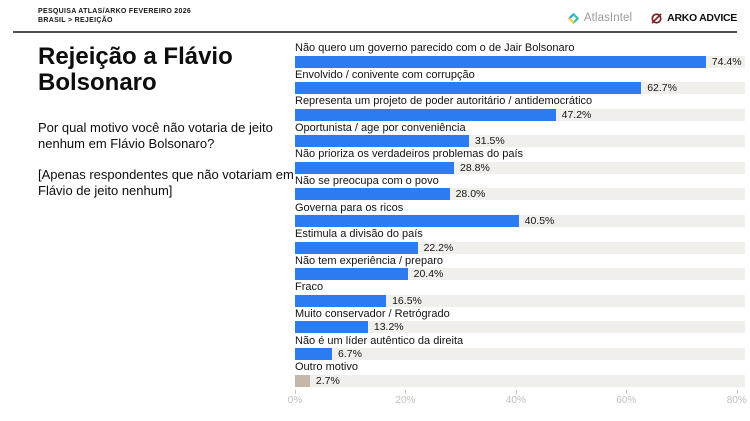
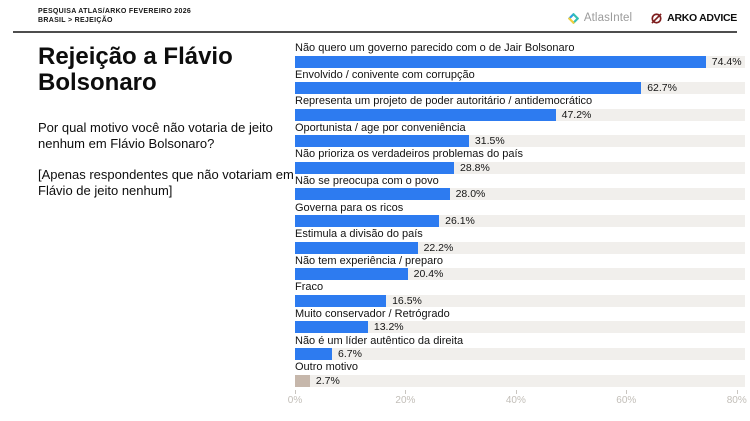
Governa para os ricos: 40.5% -> 26.1%
